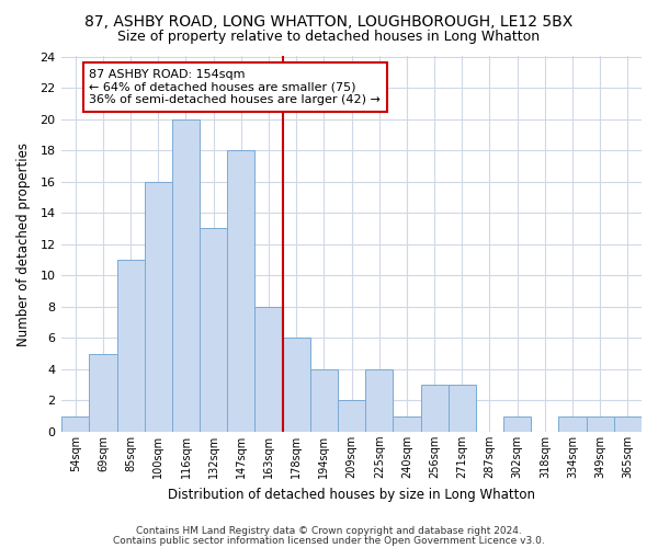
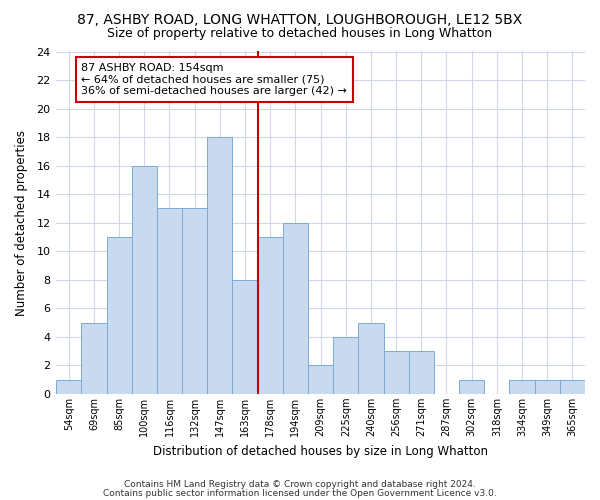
116sqm: 20 -> 13
178sqm: 6 -> 11
194sqm: 4 -> 12
240sqm: 1 -> 5
